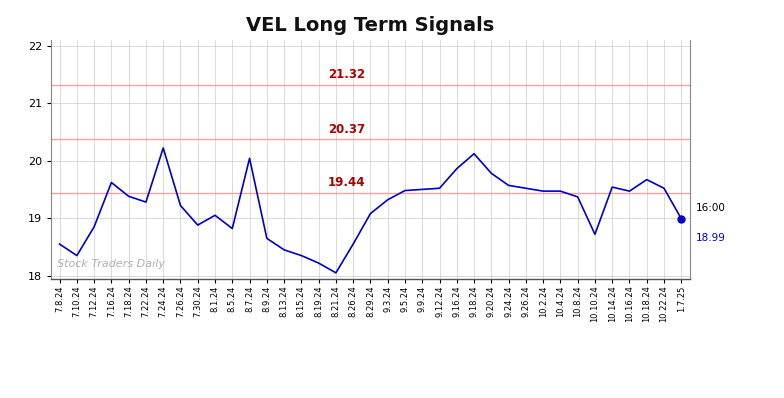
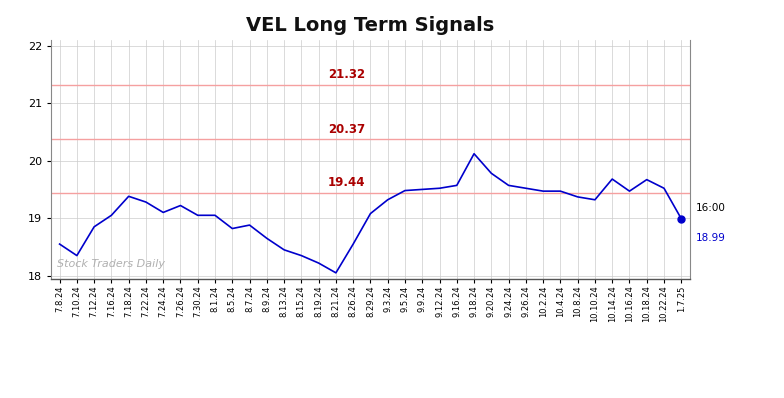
7.16.24: 19.62 -> 19.05
7.24.24: 20.22 -> 19.10
7.30.24: 18.88 -> 19.05
8.7.24: 20.04 -> 18.88
9.16.24: 19.86 -> 19.57
10.10.24: 18.72 -> 19.32
10.14.24: 19.54 -> 19.68
